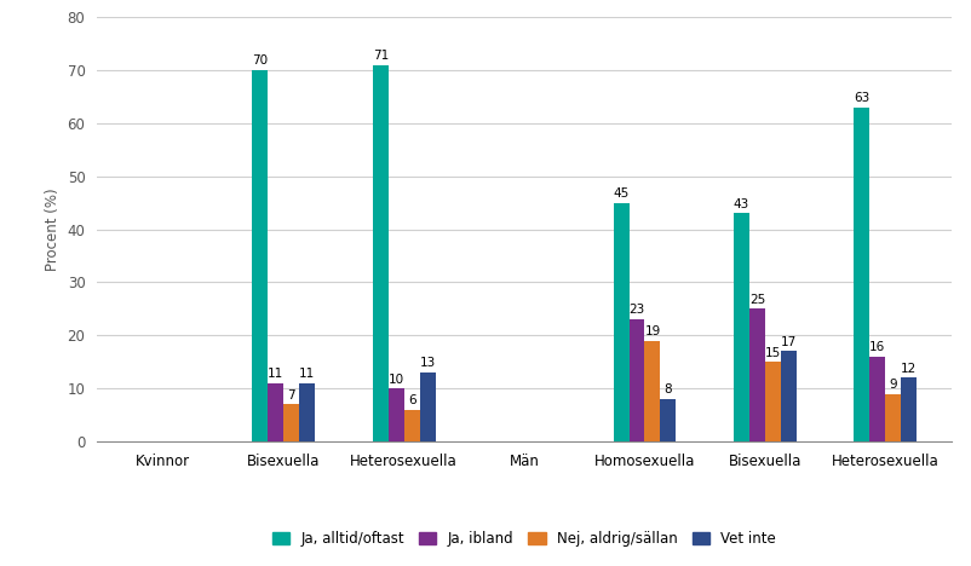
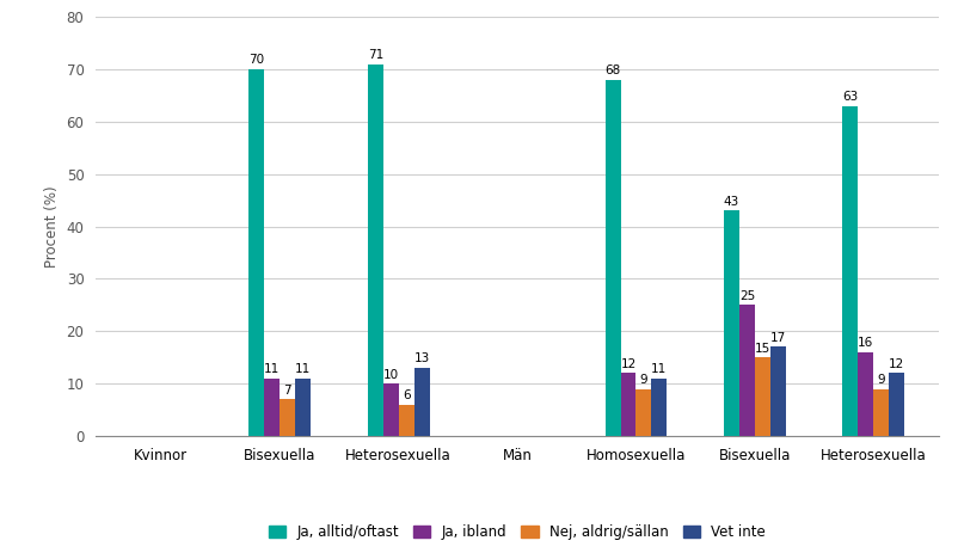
Ja, alltid/oftast/Homosexuella: 45 -> 68
Ja, ibland/Homosexuella: 23 -> 12
Nej, aldrig/sällan/Homosexuella: 19 -> 9
Vet inte/Homosexuella: 8 -> 11
